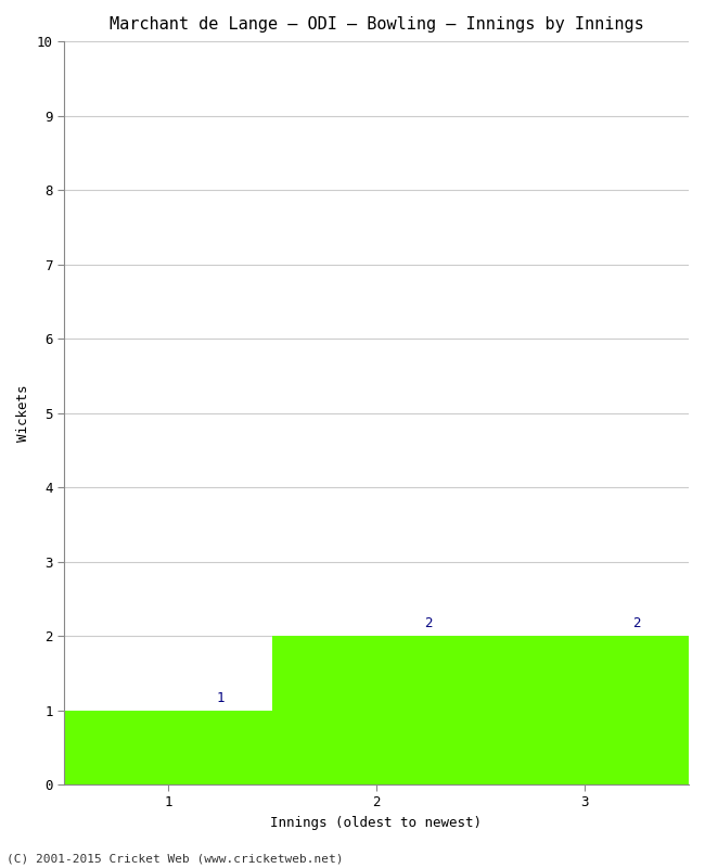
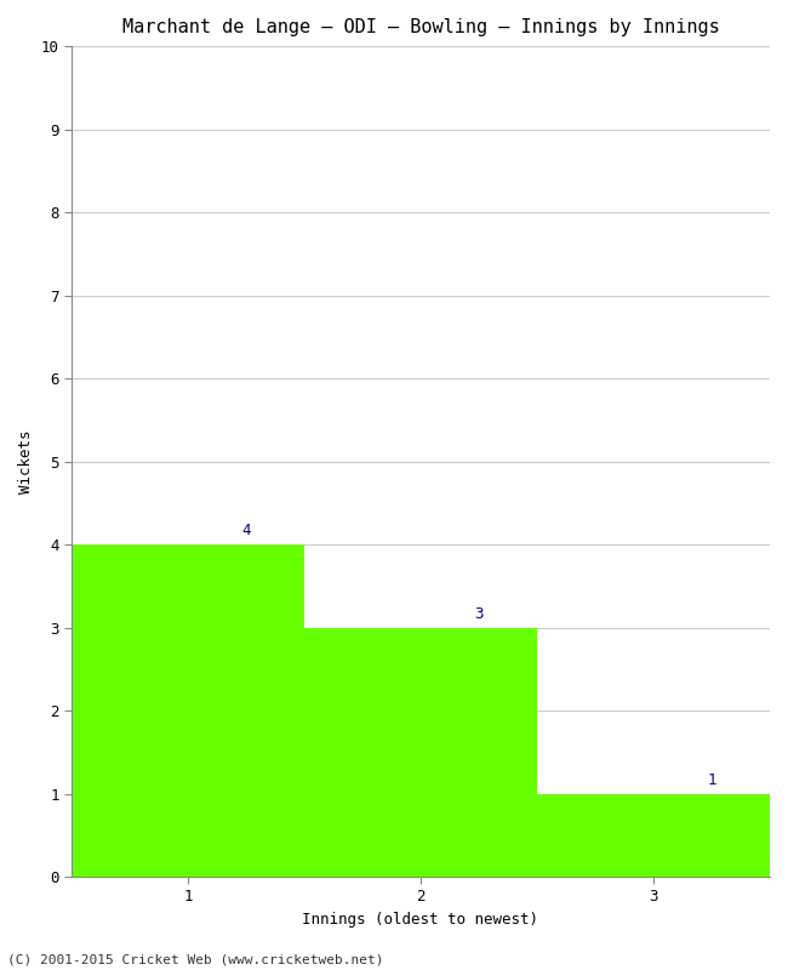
1: 1 -> 4
2: 2 -> 3
3: 2 -> 1
